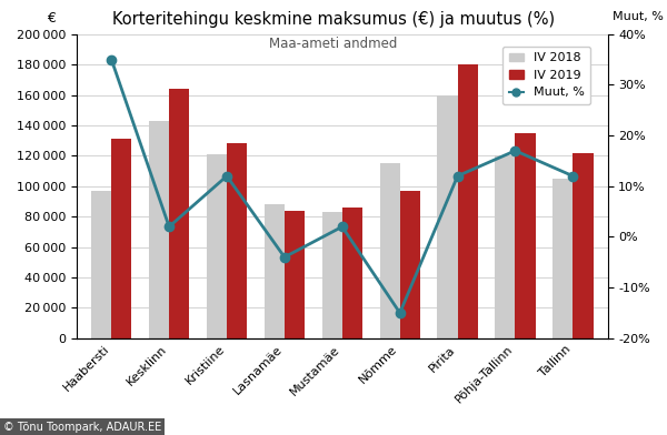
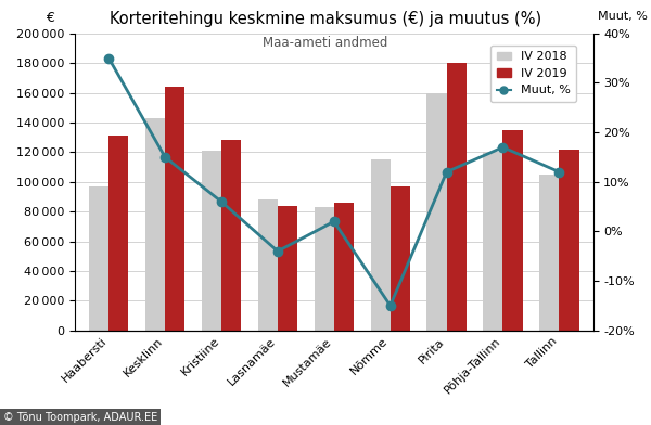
Muut, %/Kesklinn: 2% -> 15%
Muut, %/Kristiine: 12% -> 6%
